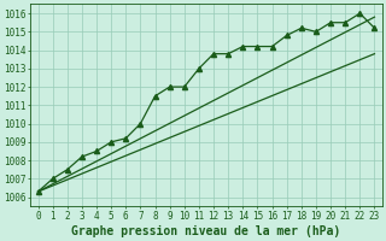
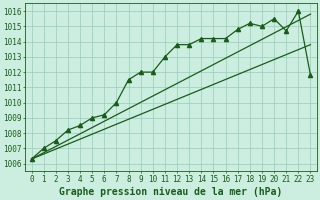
21: 1015.5 -> 1014.7
23: 1015.2 -> 1011.8
